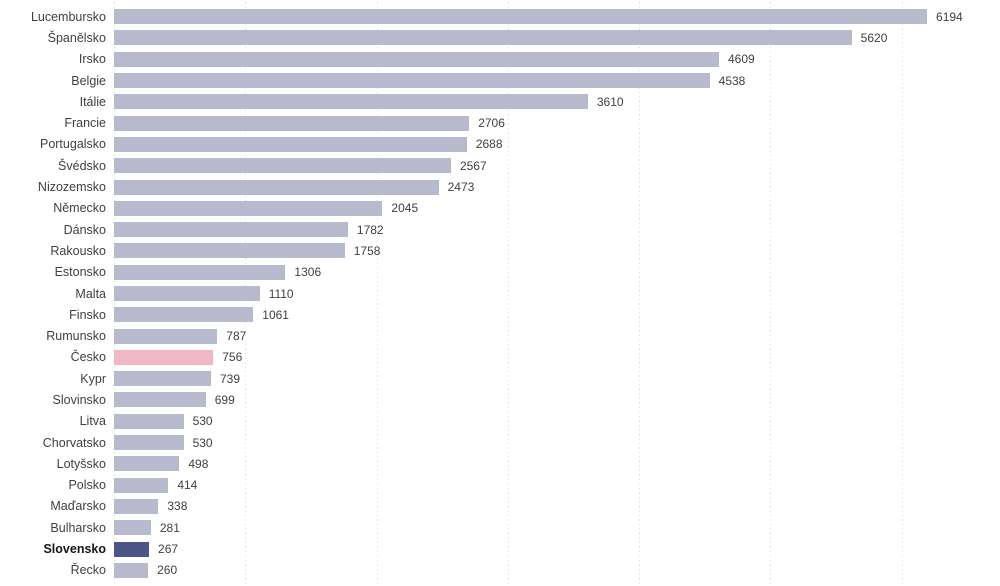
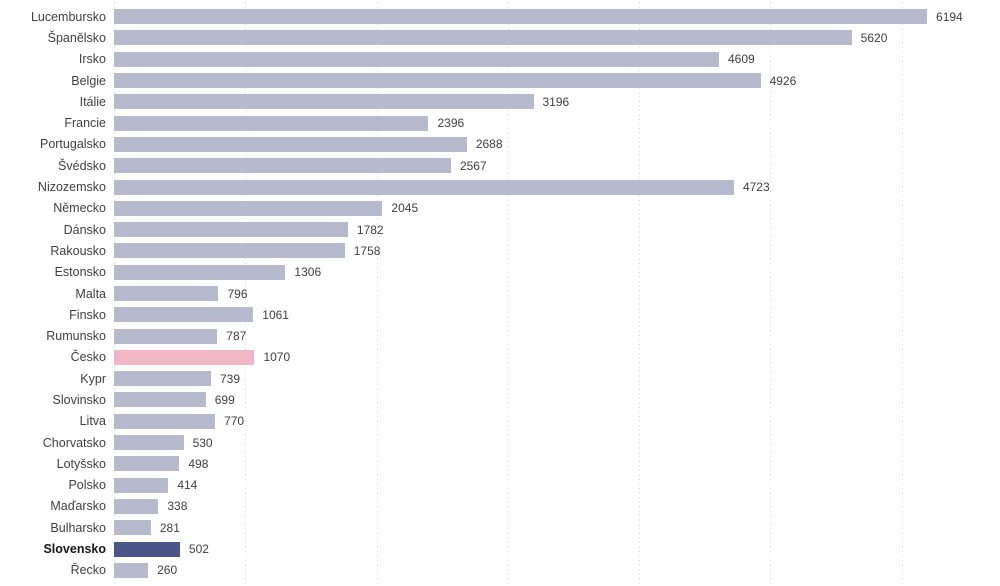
Belgie: 4538 -> 4926
Itálie: 3610 -> 3196
Francie: 2706 -> 2396
Nizozemsko: 2473 -> 4723
Malta: 1110 -> 796
Česko: 756 -> 1070
Litva: 530 -> 770
Slovensko: 267 -> 502
